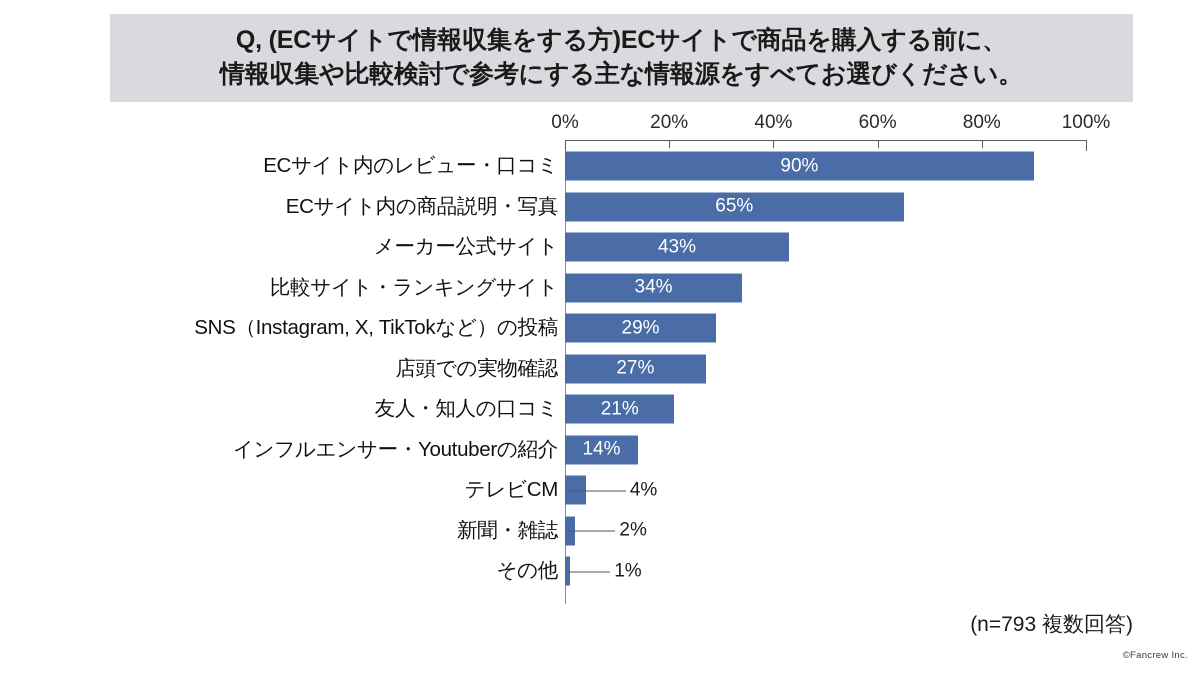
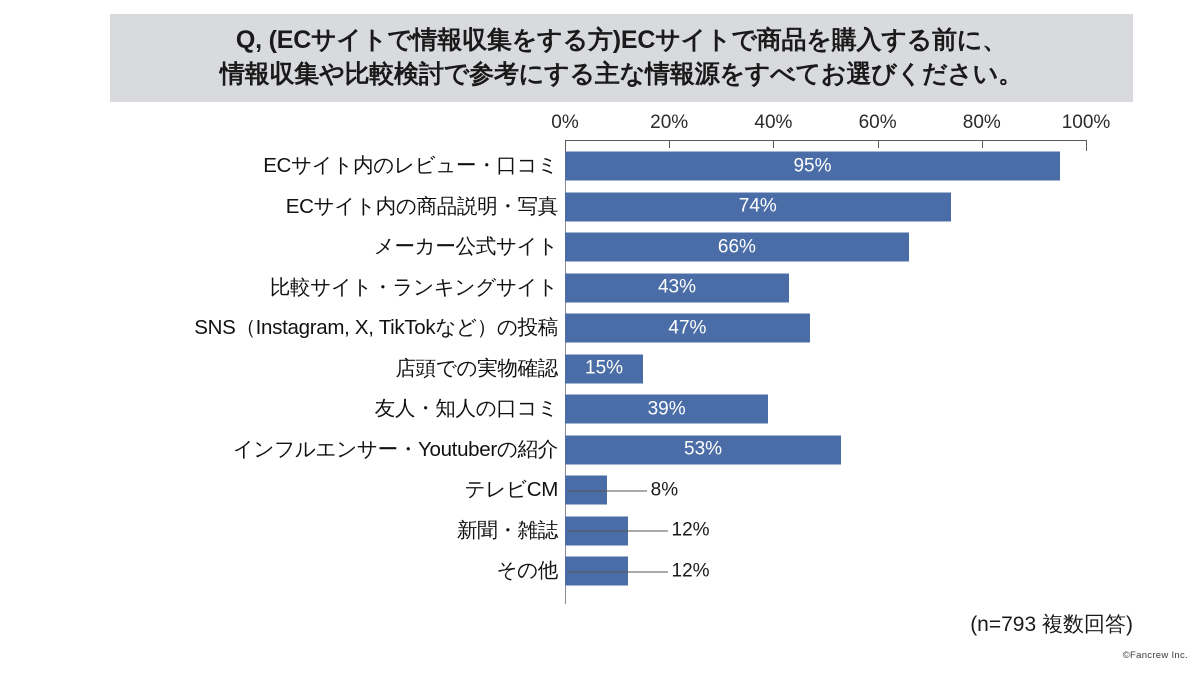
ECサイト内のレビュー・口コミ: 90% -> 95%
ECサイト内の商品説明・写真: 65% -> 74%
メーカー公式サイト: 43% -> 66%
比較サイト・ランキングサイト: 34% -> 43%
SNS（Instagram, X, TikTokなど）の投稿: 29% -> 47%
店頭での実物確認: 27% -> 15%
友人・知人の口コミ: 21% -> 39%
インフルエンサー・Youtuberの紹介: 14% -> 53%
テレビCM: 4% -> 8%
新聞・雑誌: 2% -> 12%
その他: 1% -> 12%
